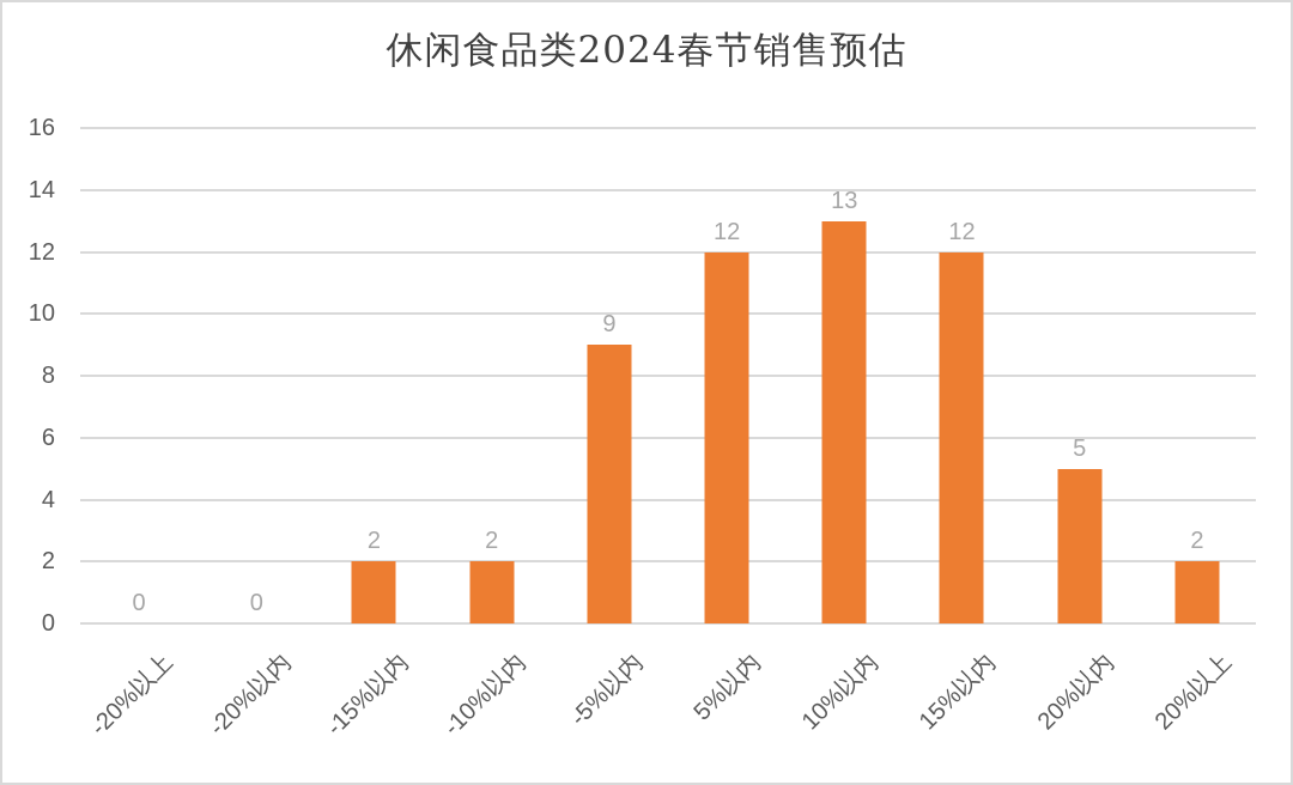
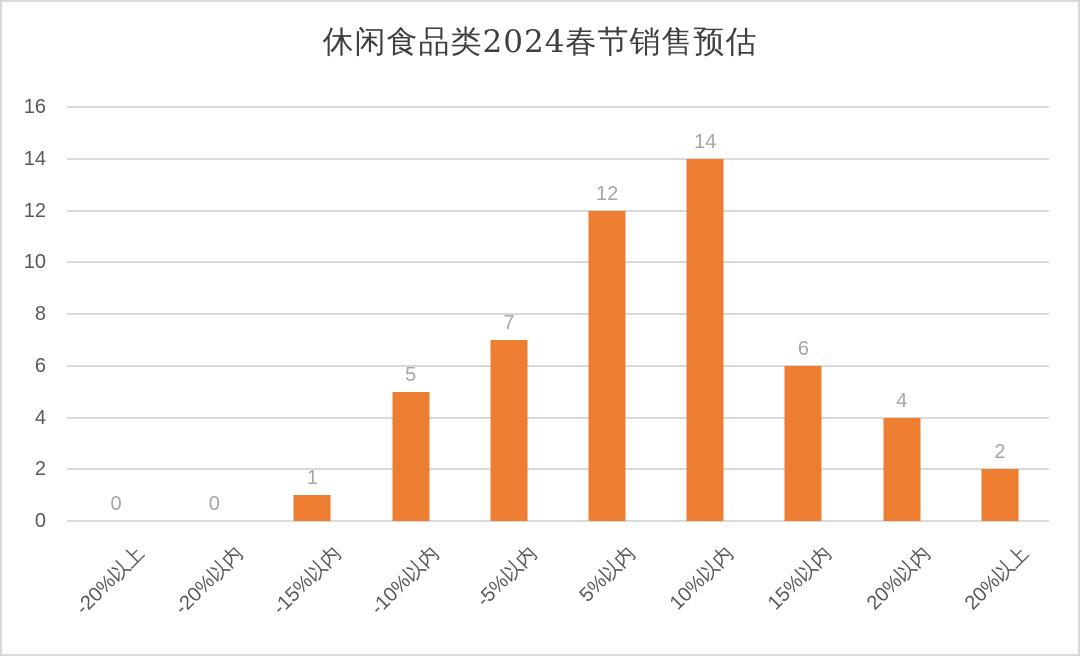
-15%以内: 2 -> 1
-10%以内: 2 -> 5
-5%以内: 9 -> 7
10%以内: 13 -> 14
15%以内: 12 -> 6
20%以内: 5 -> 4
